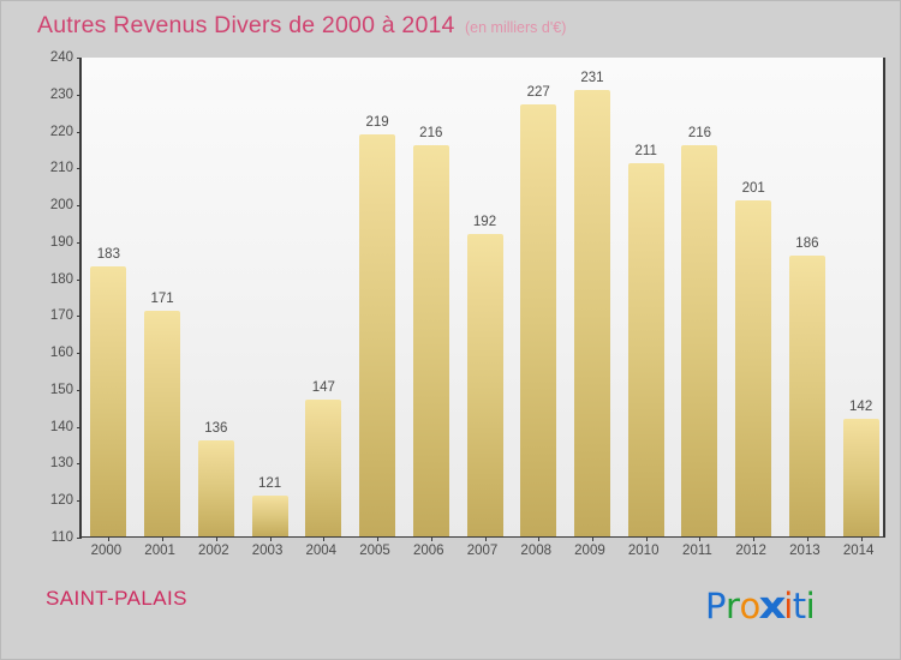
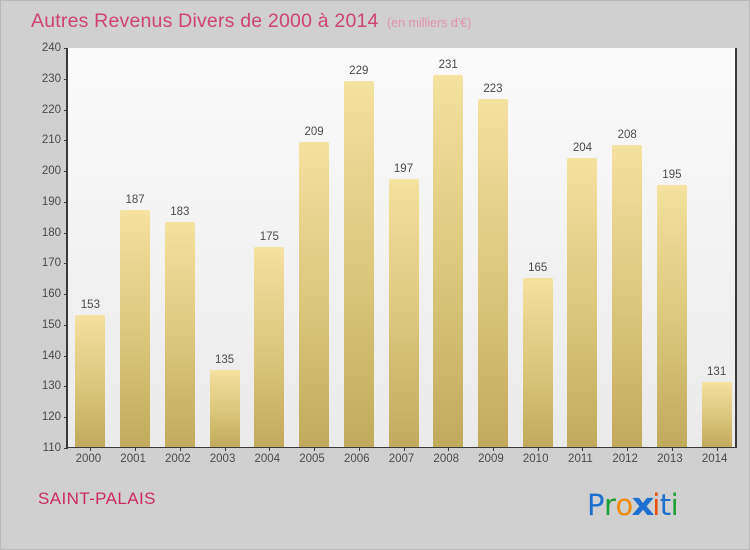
2000: 183 -> 153
2001: 171 -> 187
2002: 136 -> 183
2003: 121 -> 135
2004: 147 -> 175
2005: 219 -> 209
2006: 216 -> 229
2007: 192 -> 197
2008: 227 -> 231
2009: 231 -> 223
2010: 211 -> 165
2011: 216 -> 204
2012: 201 -> 208
2013: 186 -> 195
2014: 142 -> 131
